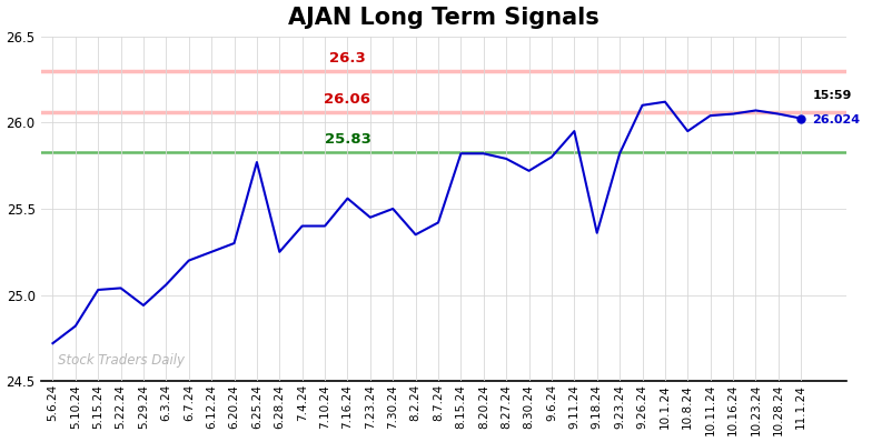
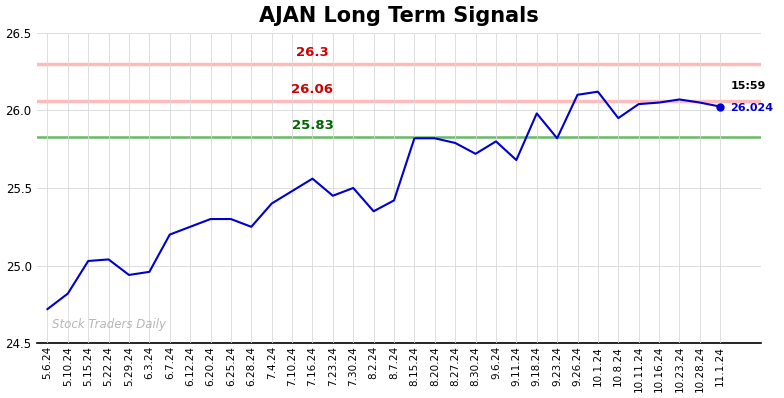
6.3.24: 25.06 -> 24.96
6.25.24: 25.77 -> 25.30
7.10.24: 25.40 -> 25.48
9.11.24: 25.95 -> 25.68
9.18.24: 25.36 -> 25.98
